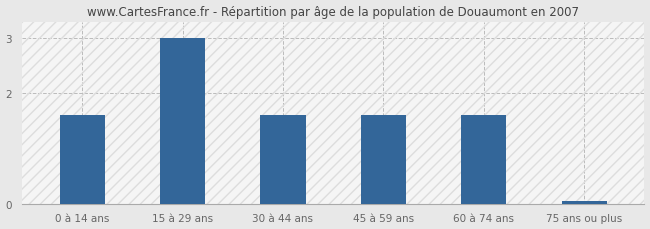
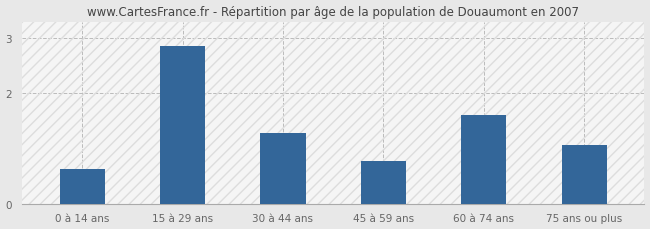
0 à 14 ans: 1.60 -> 0.62
15 à 29 ans: 3.00 -> 2.86
30 à 44 ans: 1.60 -> 1.28
45 à 59 ans: 1.60 -> 0.78
75 ans ou plus: 0.05 -> 1.06
